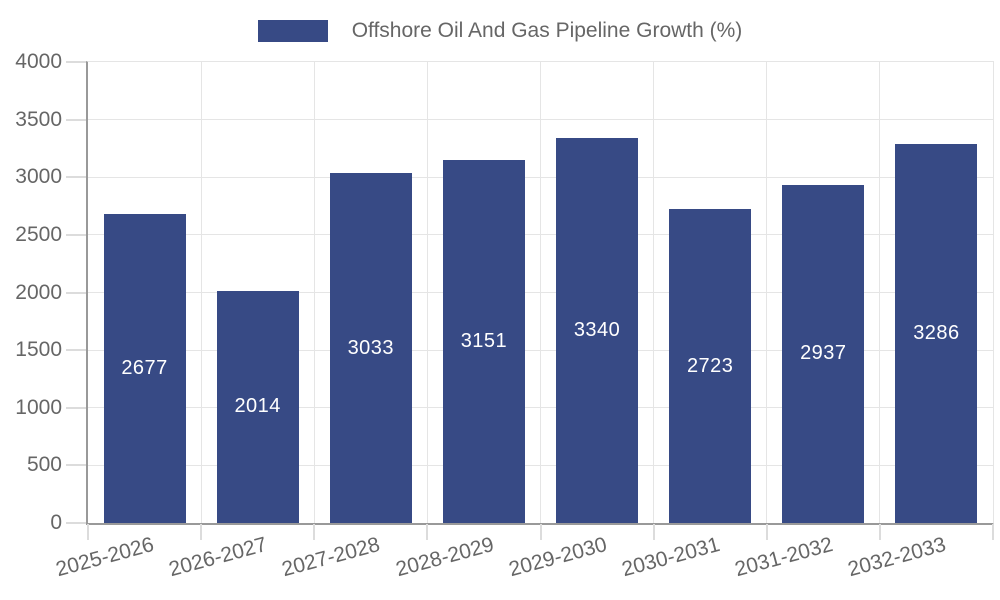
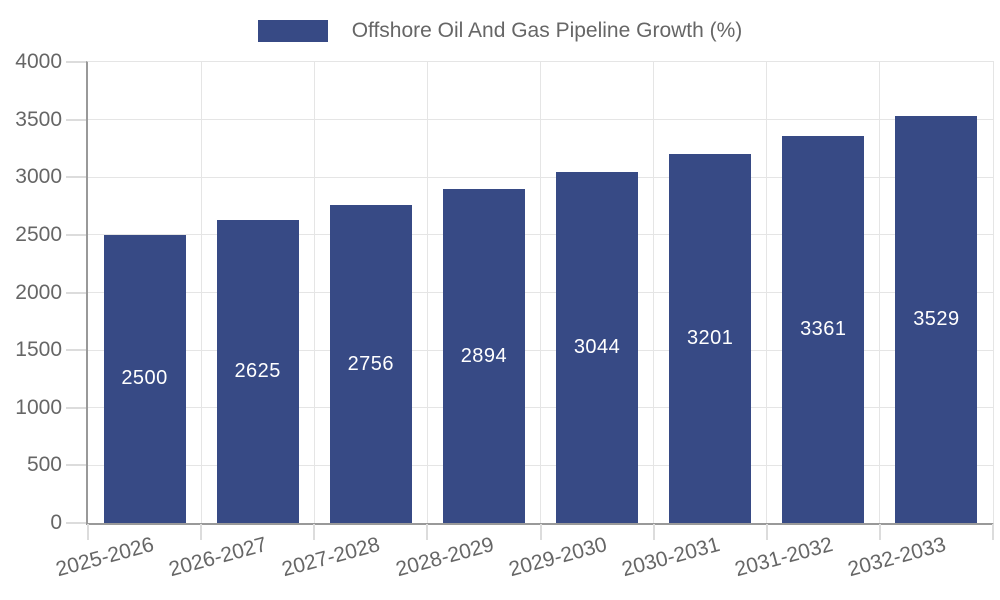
2025-2026: 2677 -> 2500
2026-2027: 2014 -> 2625
2027-2028: 3033 -> 2756
2028-2029: 3151 -> 2894
2029-2030: 3340 -> 3044
2030-2031: 2723 -> 3201
2031-2032: 2937 -> 3361
2032-2033: 3286 -> 3529
